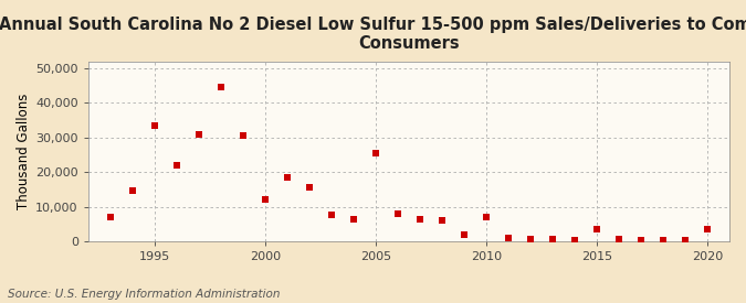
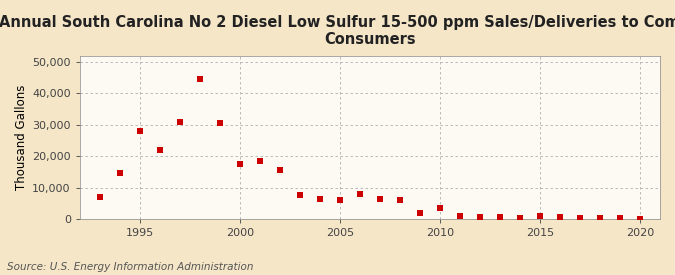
1995: 33,500 -> 28,000
2000: 12,000 -> 17,500
2005: 25,500 -> 6,200
2010: 7,000 -> 3,500
2015: 3,500 -> 800
2020: 3,500 -> 100
